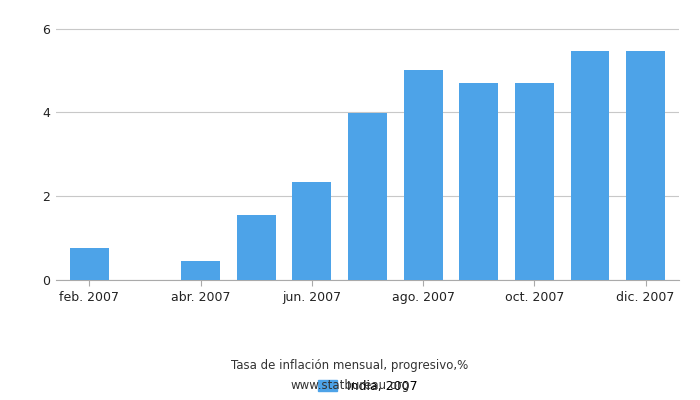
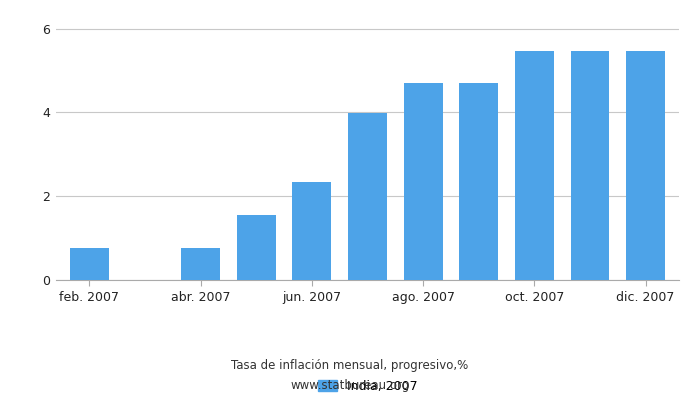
abr. 2007: 0.45 -> 0.76
ago. 2007: 5.00 -> 4.71
oct. 2007: 4.70 -> 5.46
